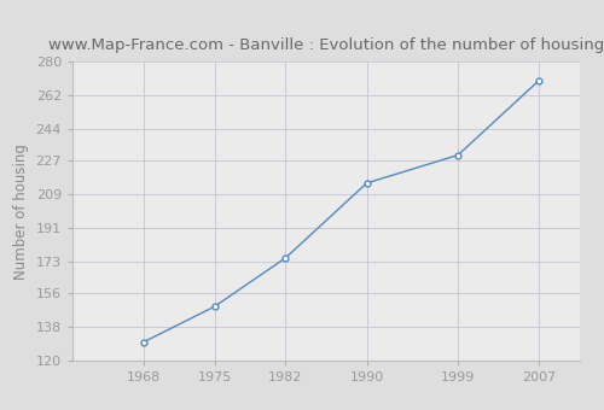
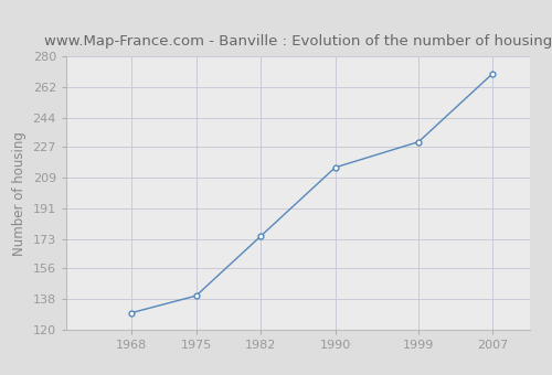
1975: 149 -> 140
